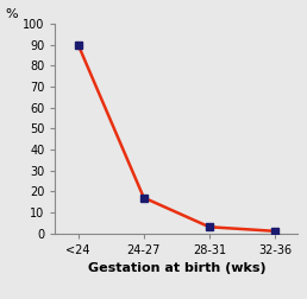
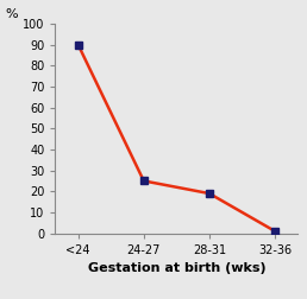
24-27: 17 -> 25
28-31: 3 -> 19
